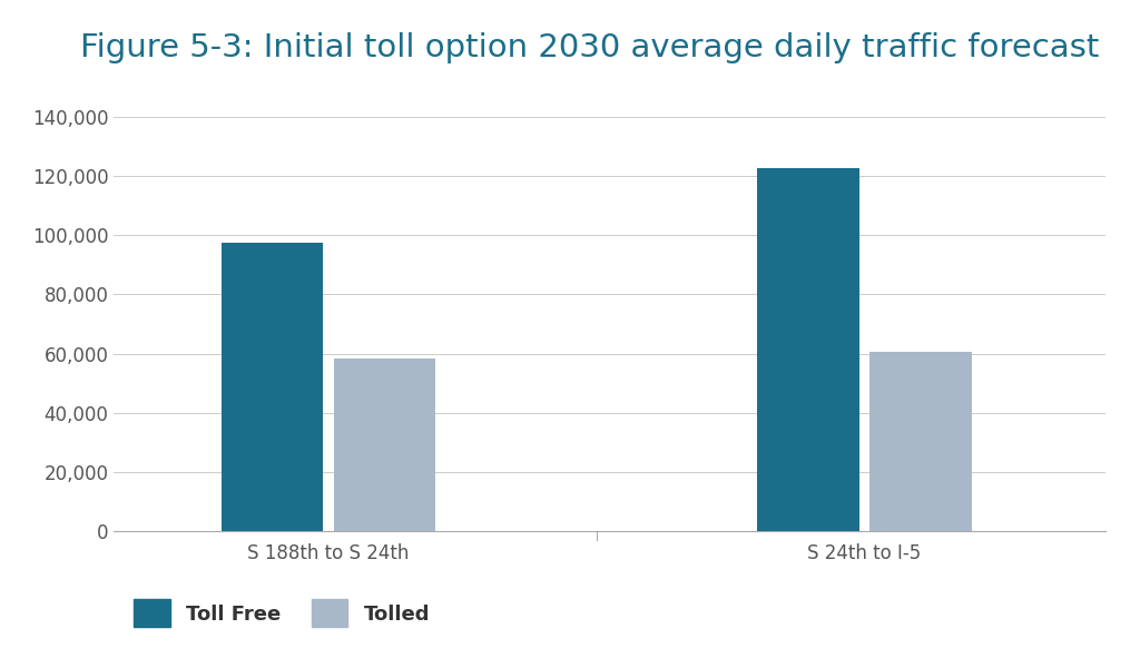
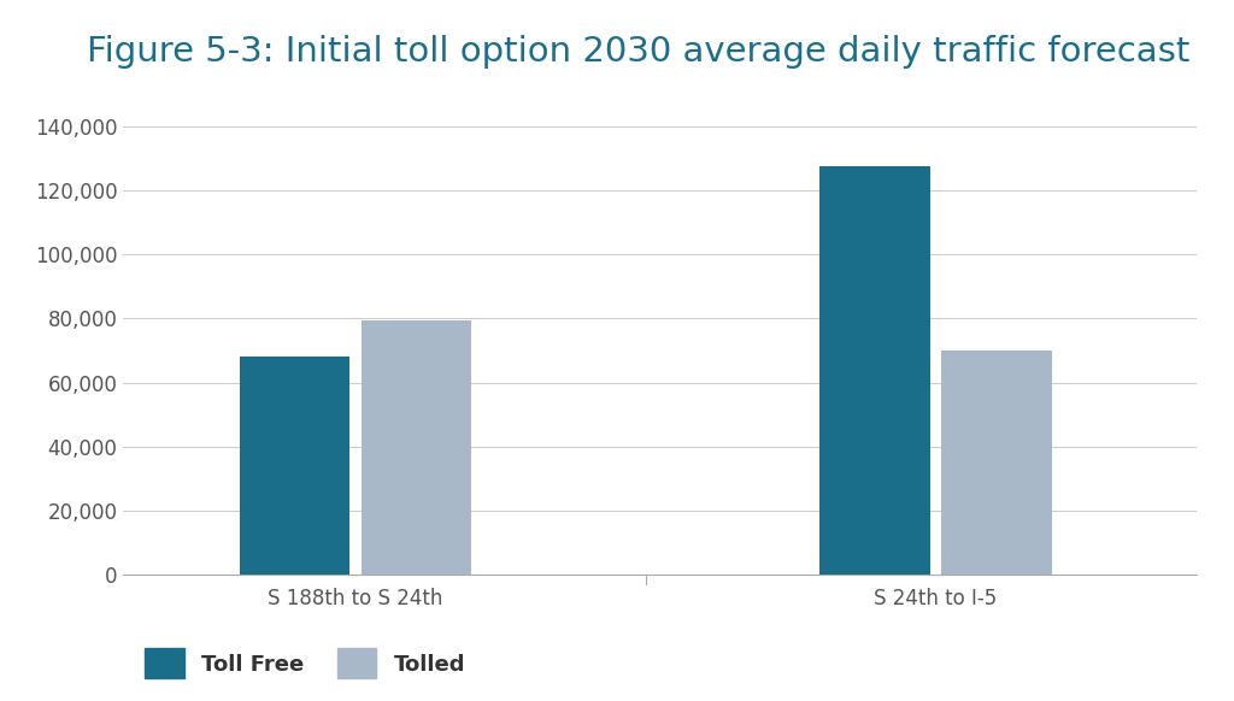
Toll Free/S 188th to S 24th: 97,500 -> 68,000
Tolled/S 188th to S 24th: 58,500 -> 79,500
Toll Free/S 24th to I-5: 122,500 -> 127,500
Tolled/S 24th to I-5: 60,500 -> 70,000
